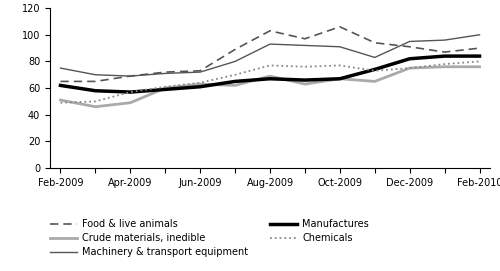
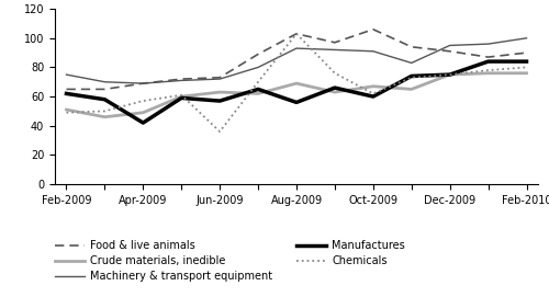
Manufactures/Apr-2009: 57 -> 42
Manufactures/Jun-2009: 61 -> 57
Chemicals/Jun-2009: 64 -> 36
Manufactures/Aug-2009: 67 -> 56
Chemicals/Aug-2009: 77 -> 103
Manufactures/Oct-2009: 67 -> 60
Chemicals/Oct-2009: 77 -> 62
Manufactures/Dec-2009: 82 -> 75
